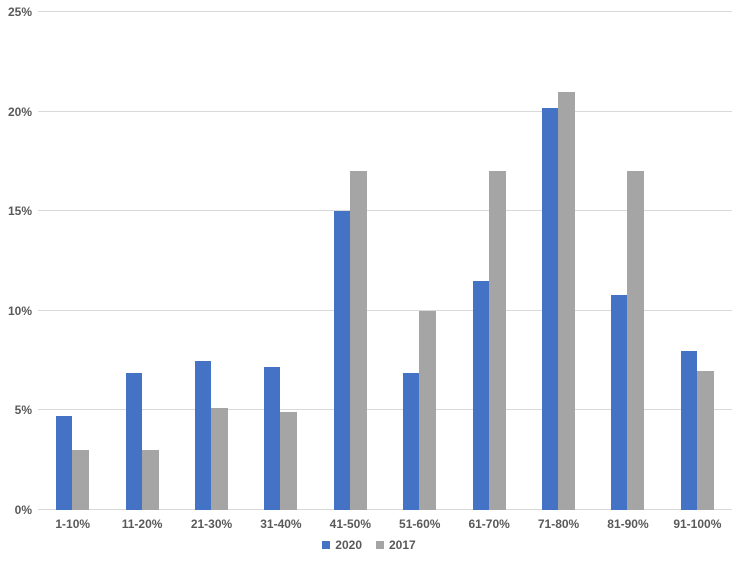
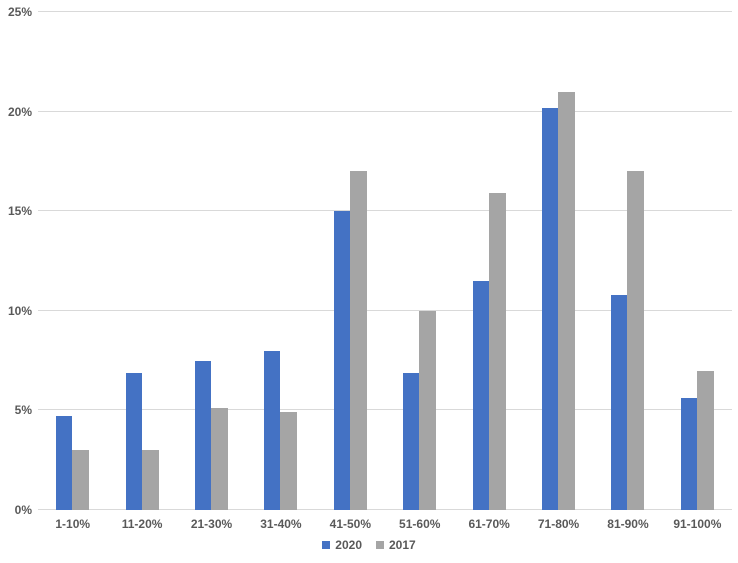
2020/31-40%: 7.2% -> 8.0%
2017/61-70%: 17.0% -> 15.9%
2020/91-100%: 8.0% -> 5.6%
